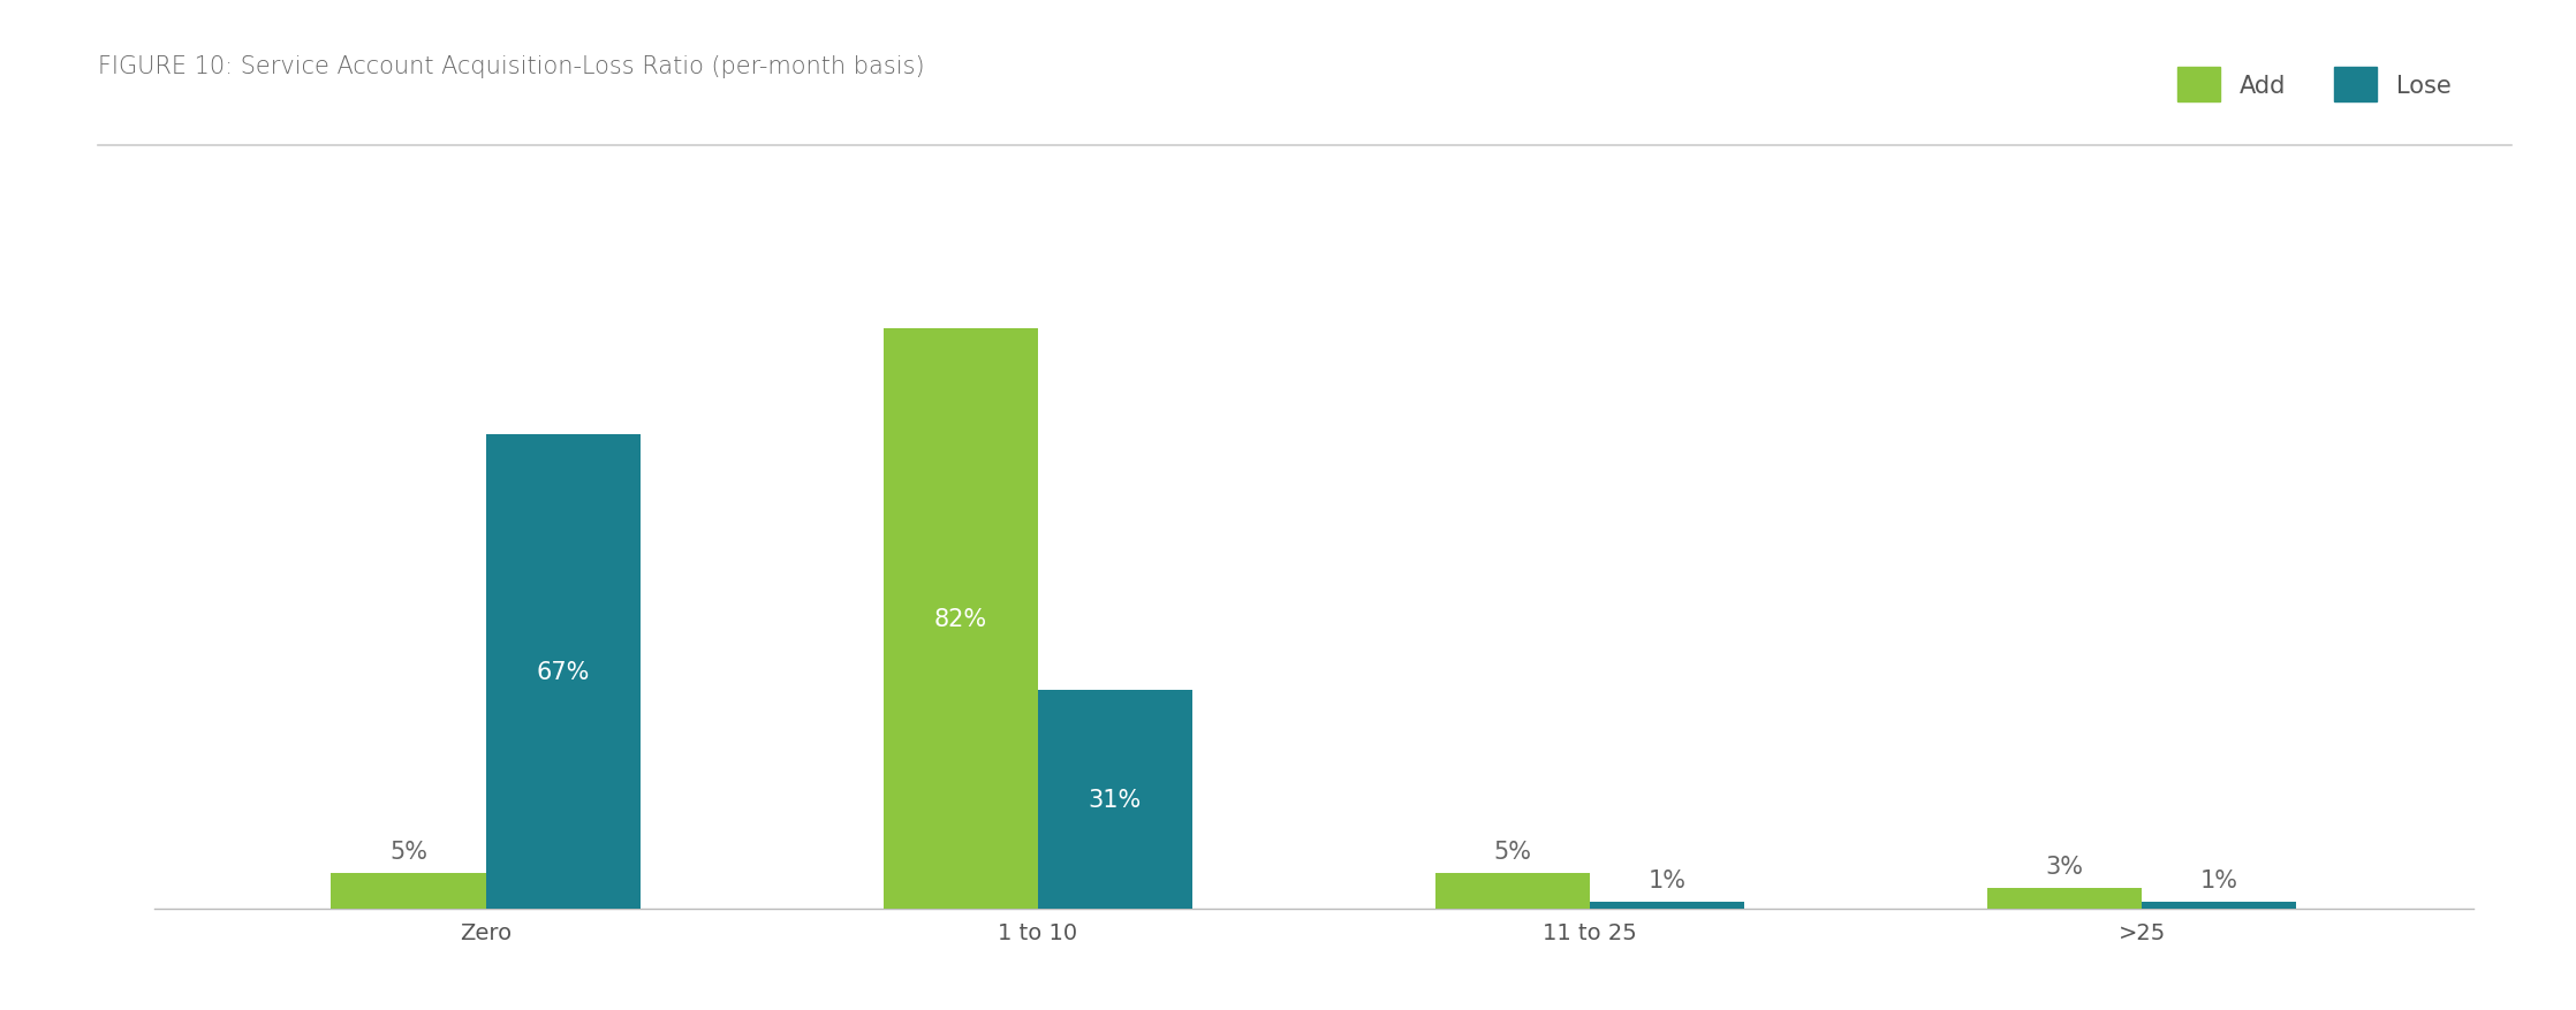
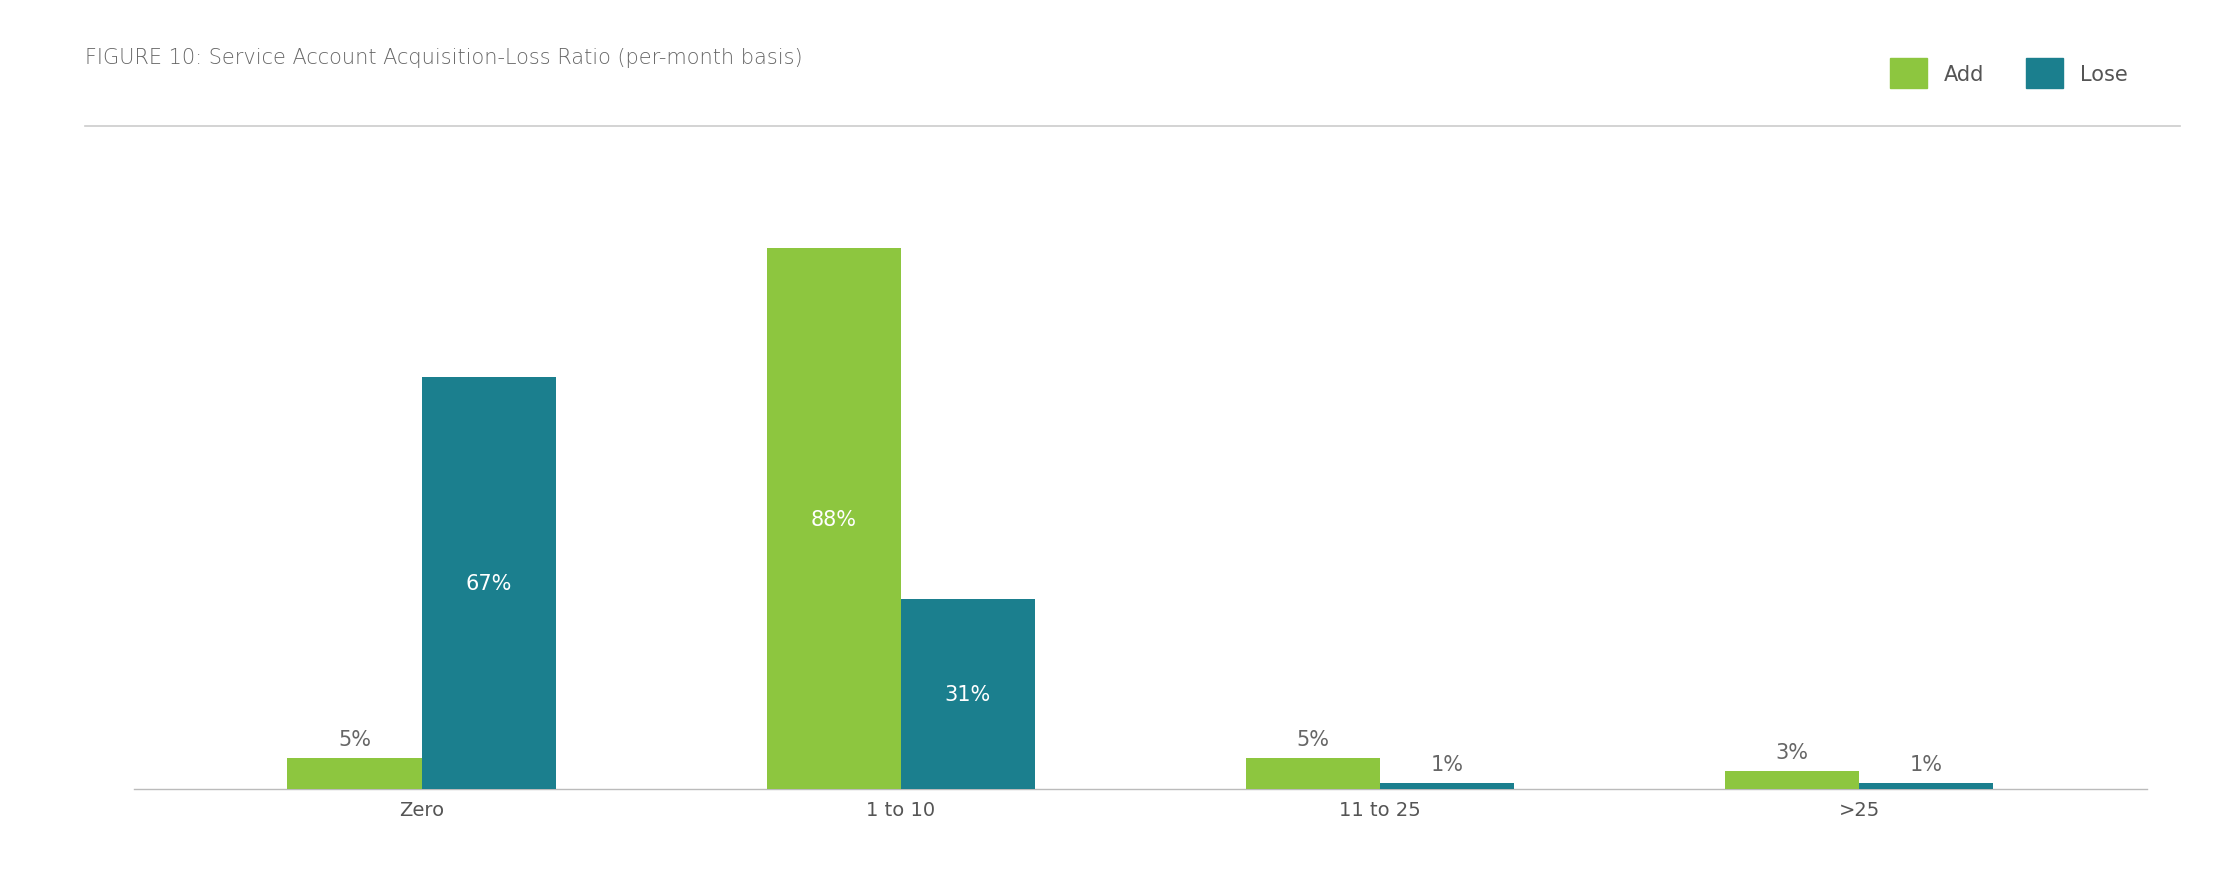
Add/1 to 10: 82% -> 88%
